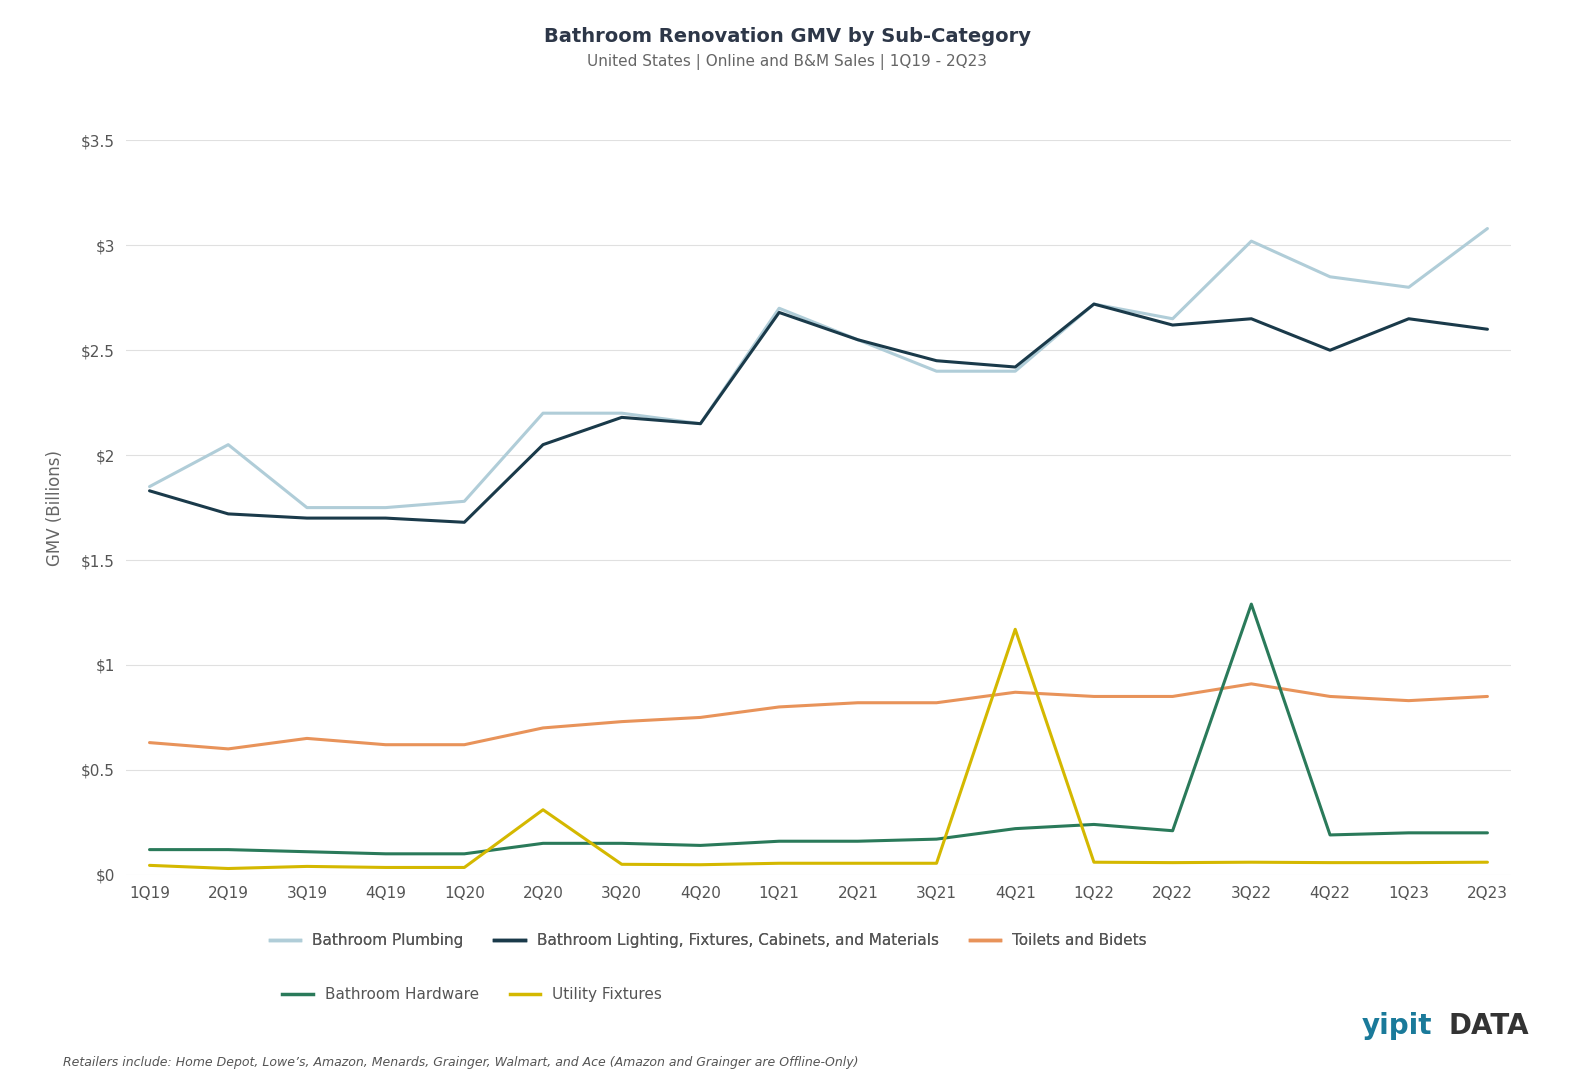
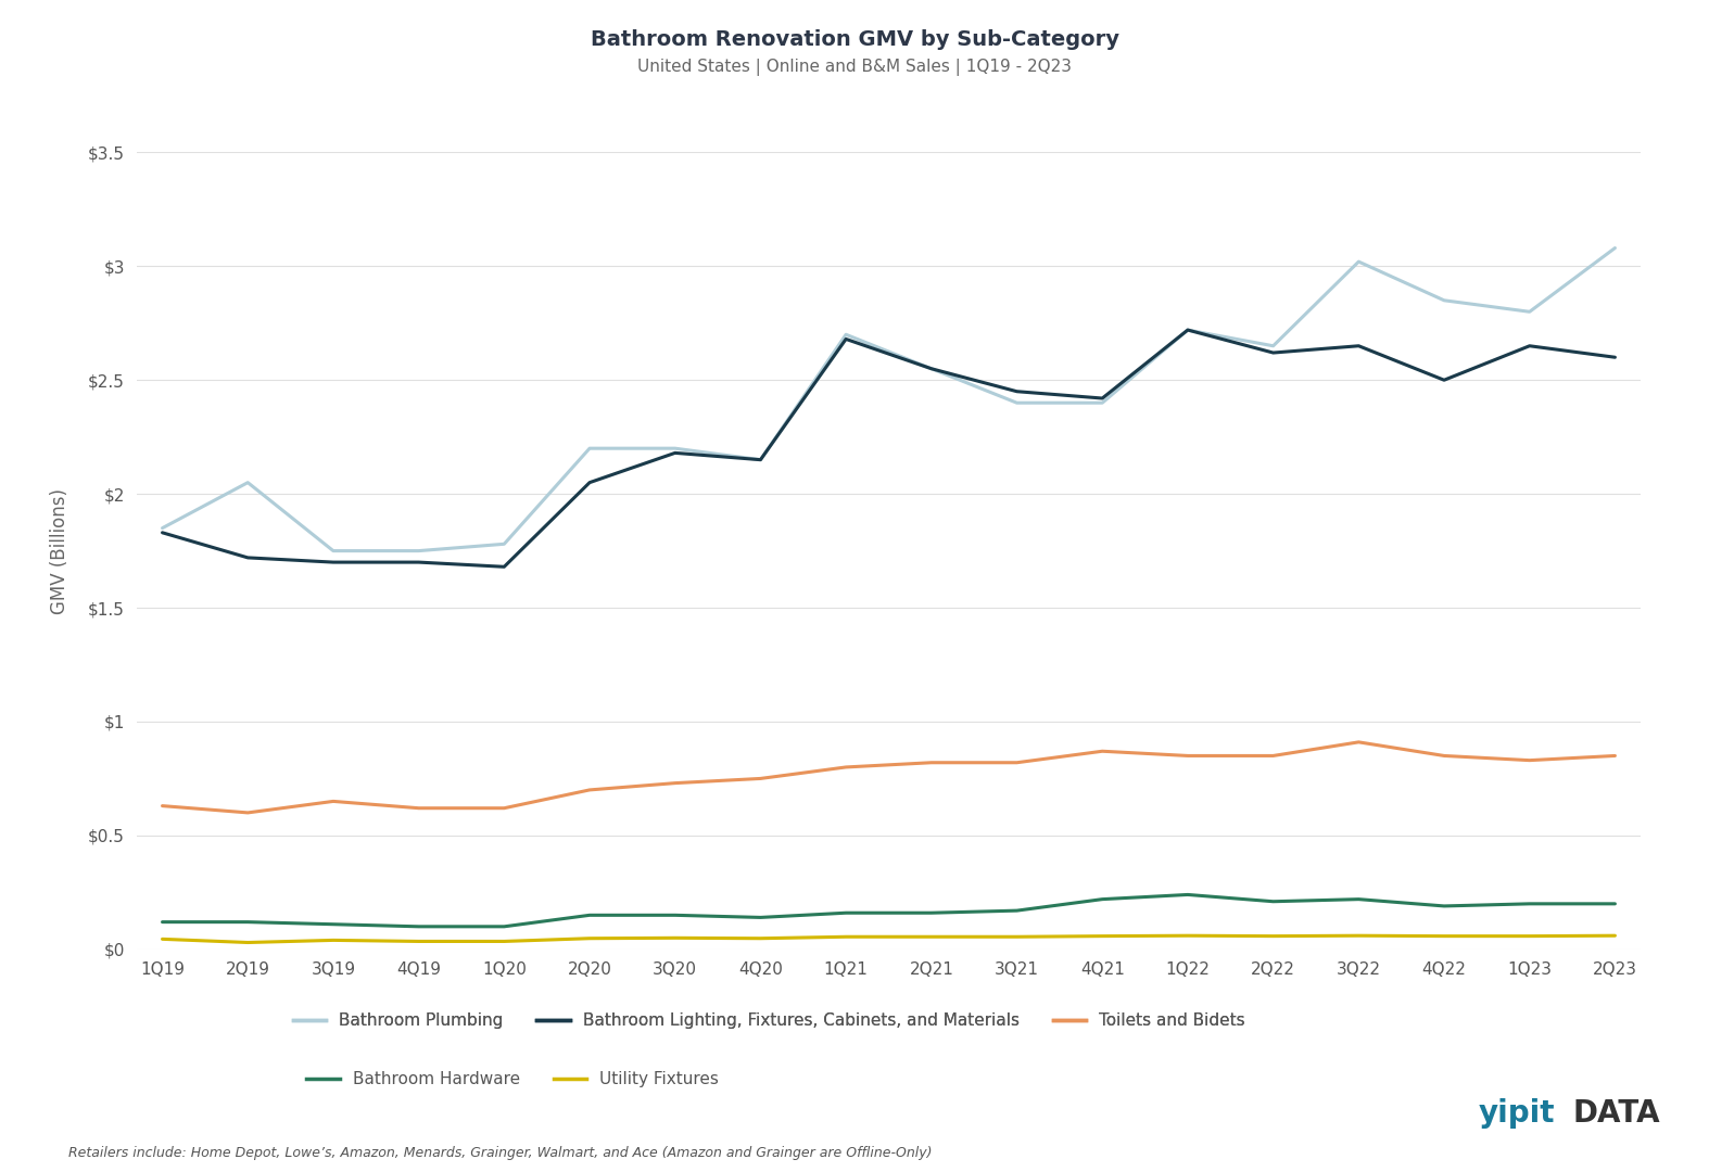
Utility Fixtures/2Q20: $0.310 -> $0.048
Utility Fixtures/4Q21: $1.170 -> $0.058
Bathroom Hardware/3Q22: $1.29 -> $0.22
